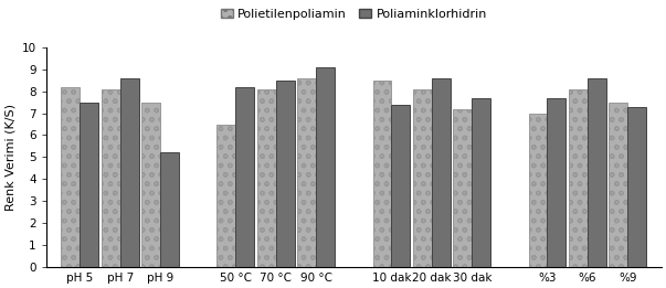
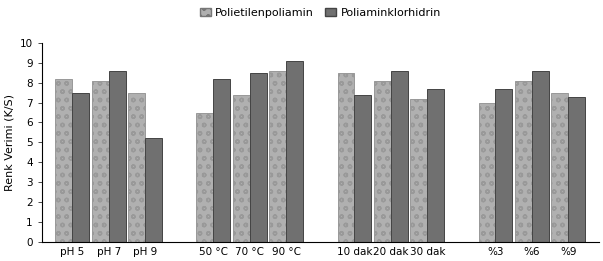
Polietilenpoliamin/70 °C: 8.1 -> 7.4
